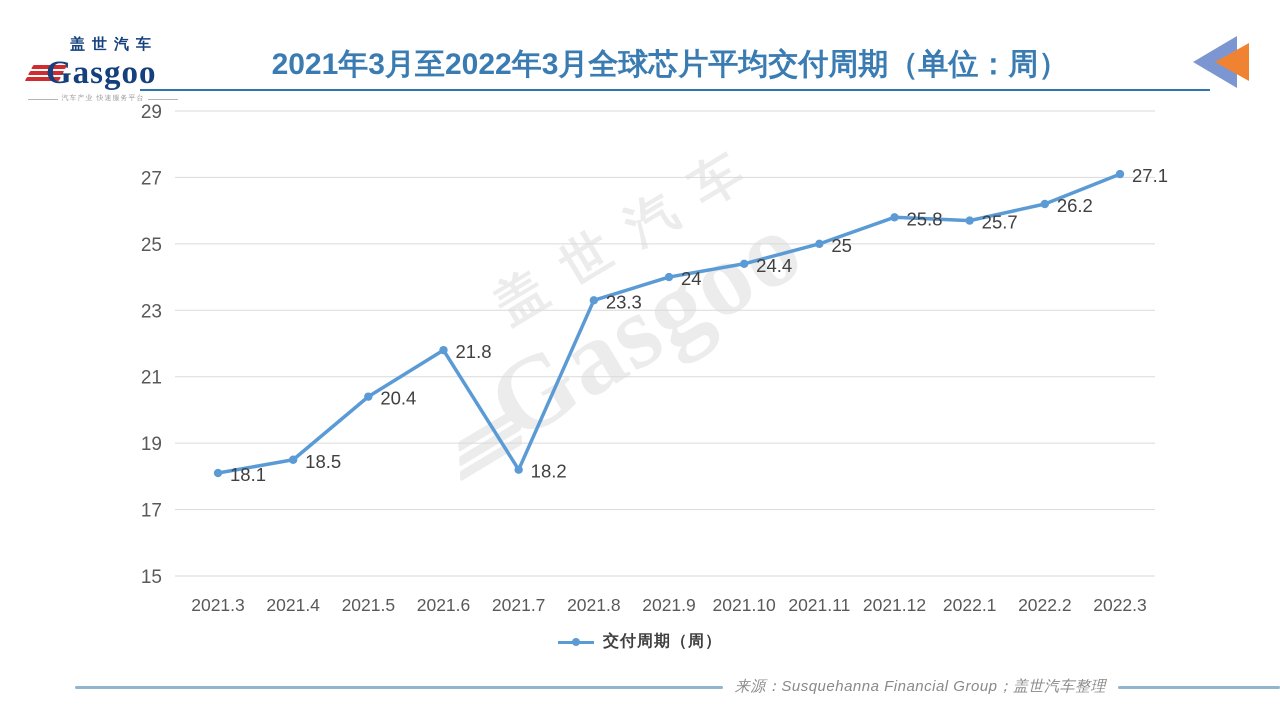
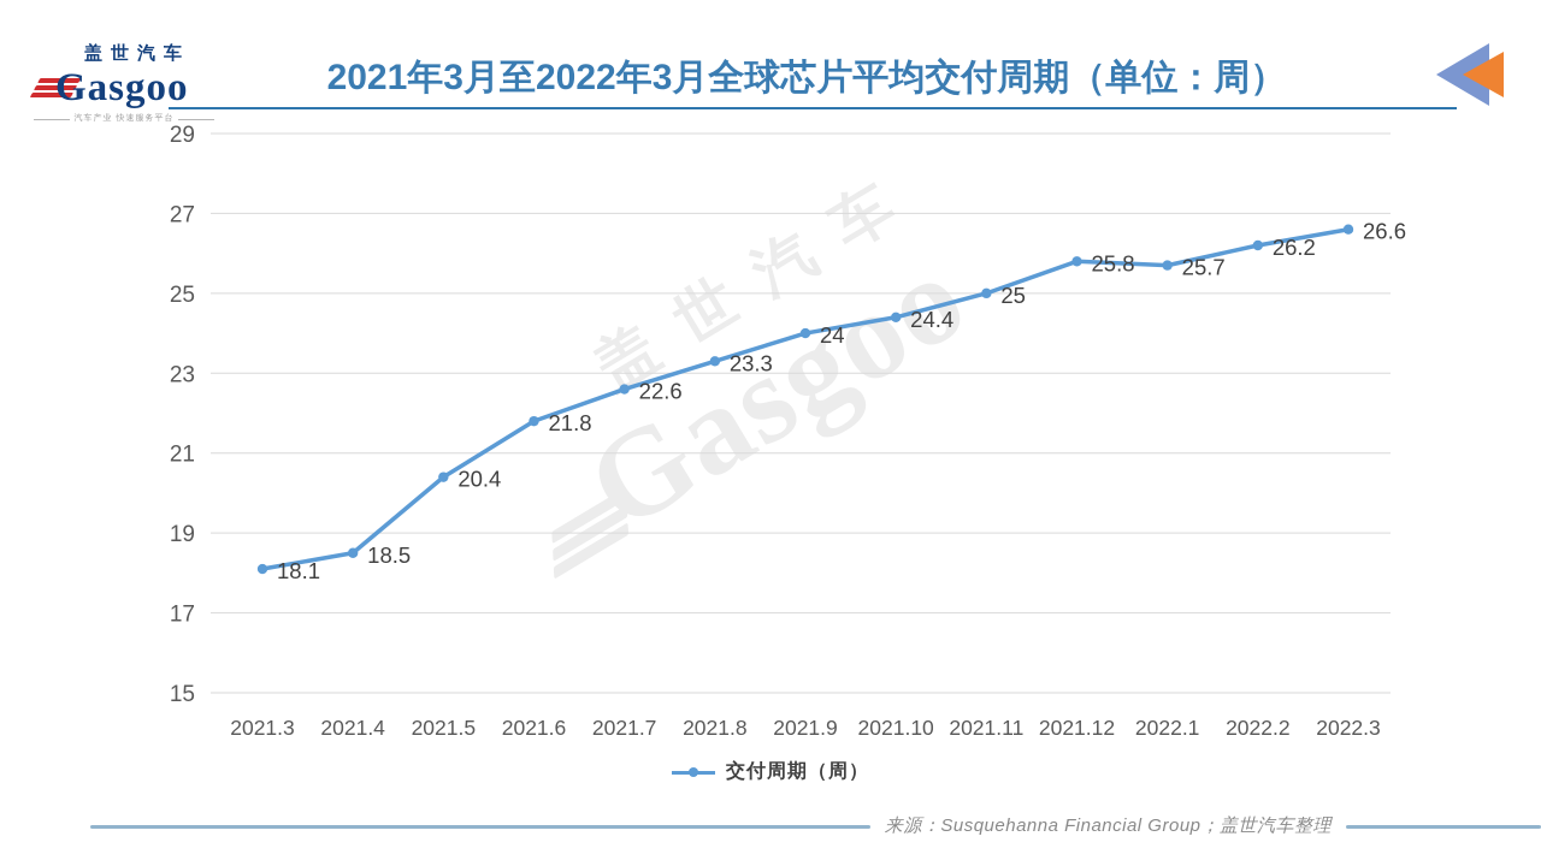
2021.7: 18.2 -> 22.6
2022.3: 27.1 -> 26.6
